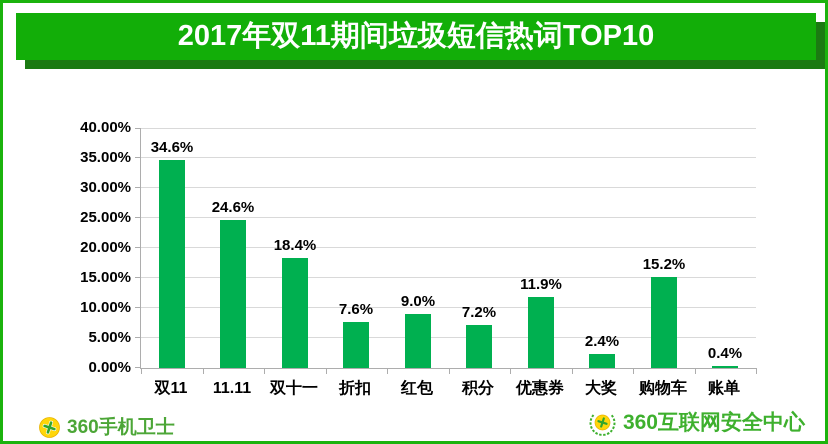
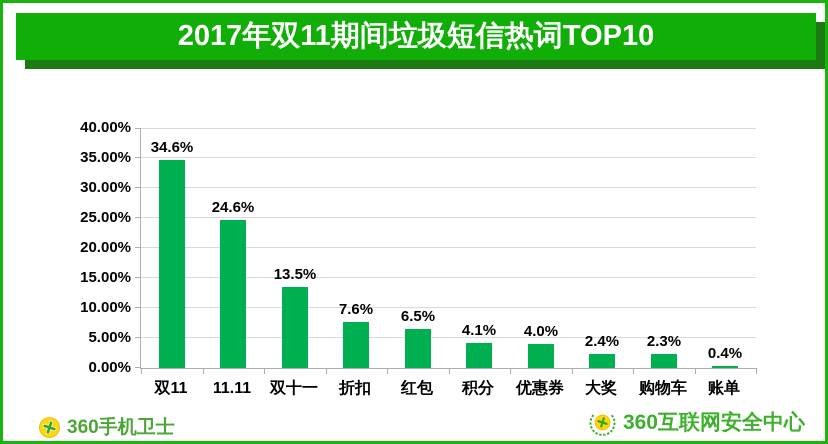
双十一: 18.4% -> 13.5%
红包: 9.0% -> 6.5%
积分: 7.2% -> 4.1%
优惠券: 11.9% -> 4.0%
购物车: 15.2% -> 2.3%
